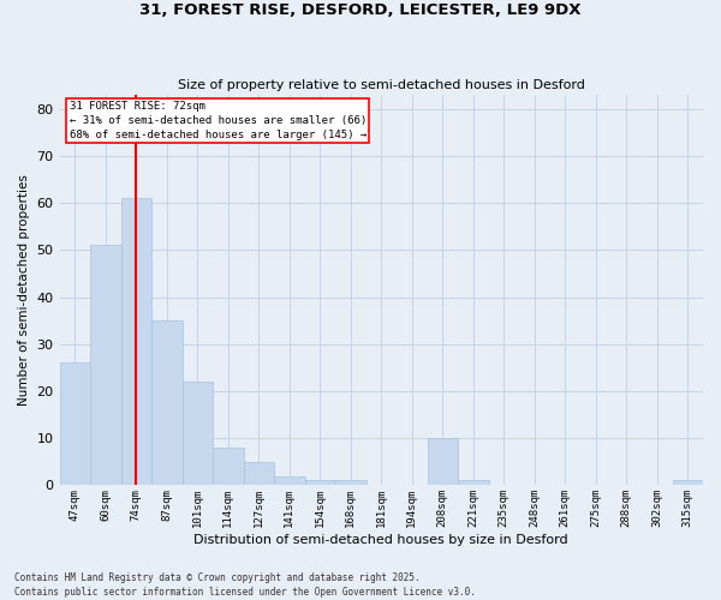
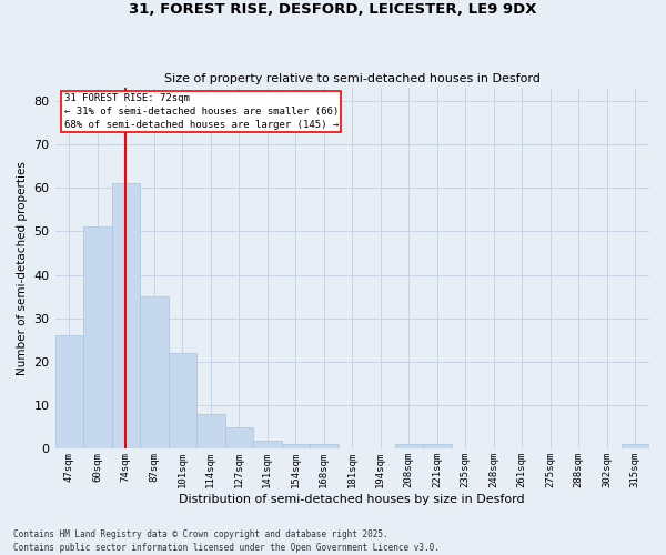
208sqm: 10 -> 1
